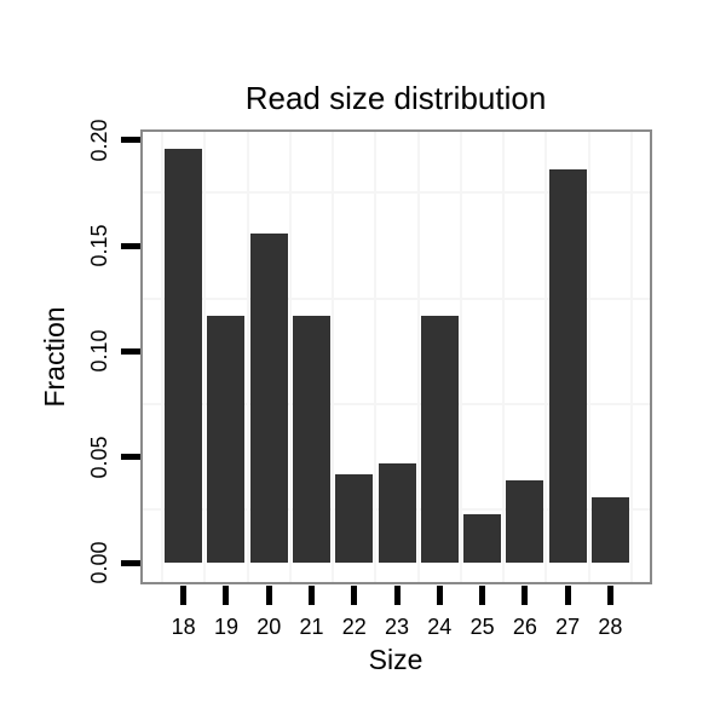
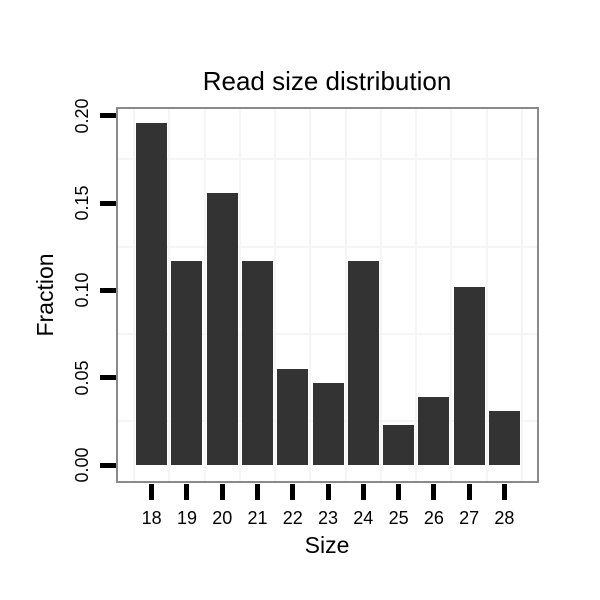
22: 0.042 -> 0.055
27: 0.186 -> 0.102
